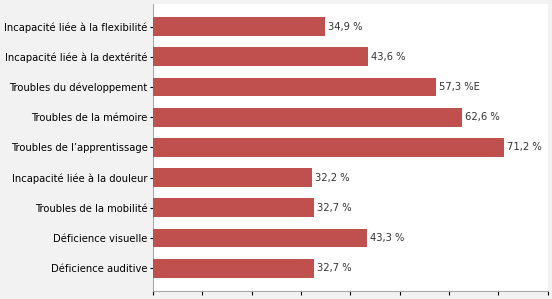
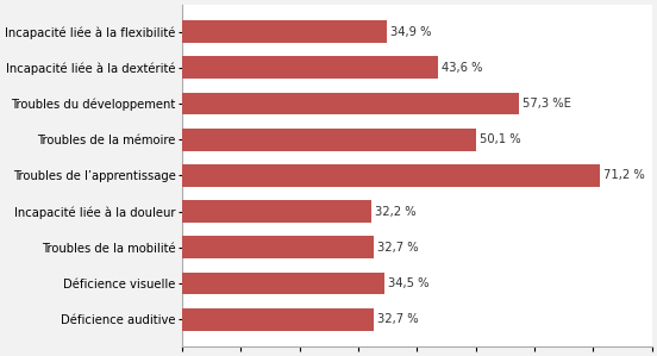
Troubles de la mémoire: 62,6 -> 50,1
Déficience visuelle: 43,3 -> 34,5
